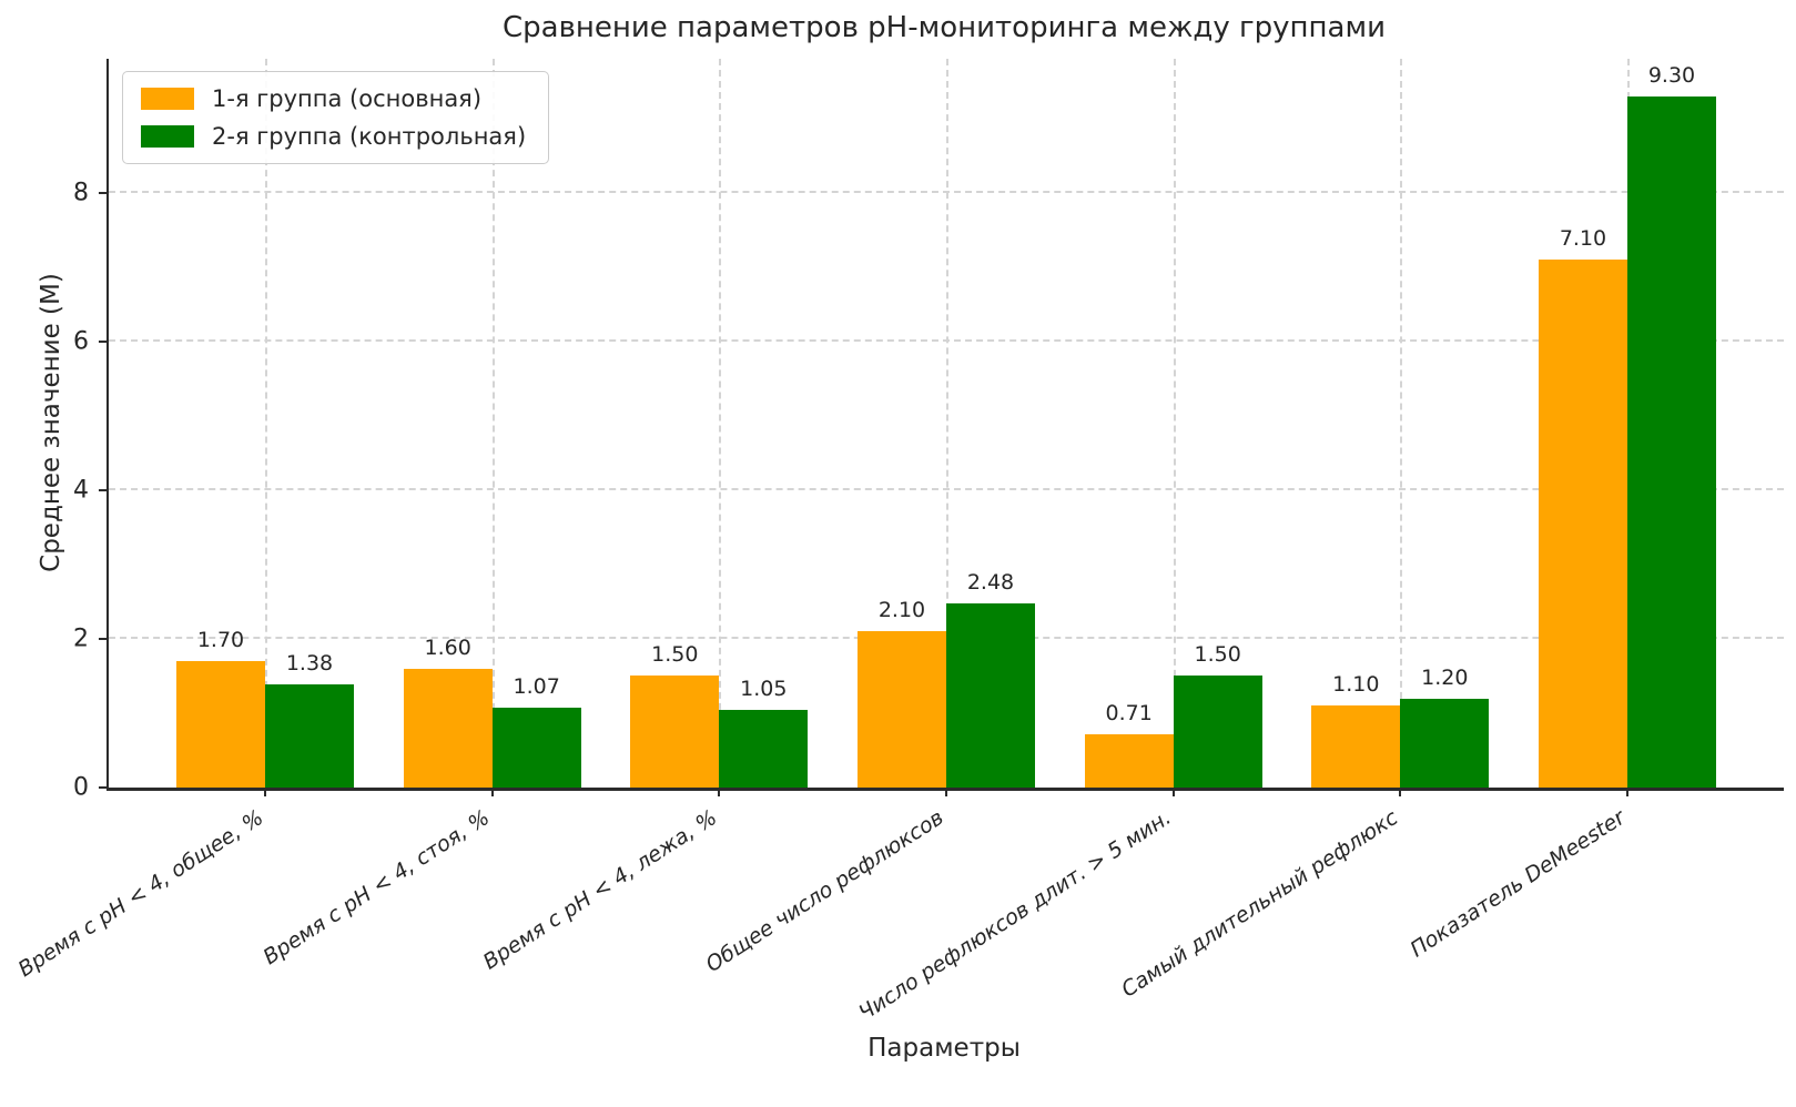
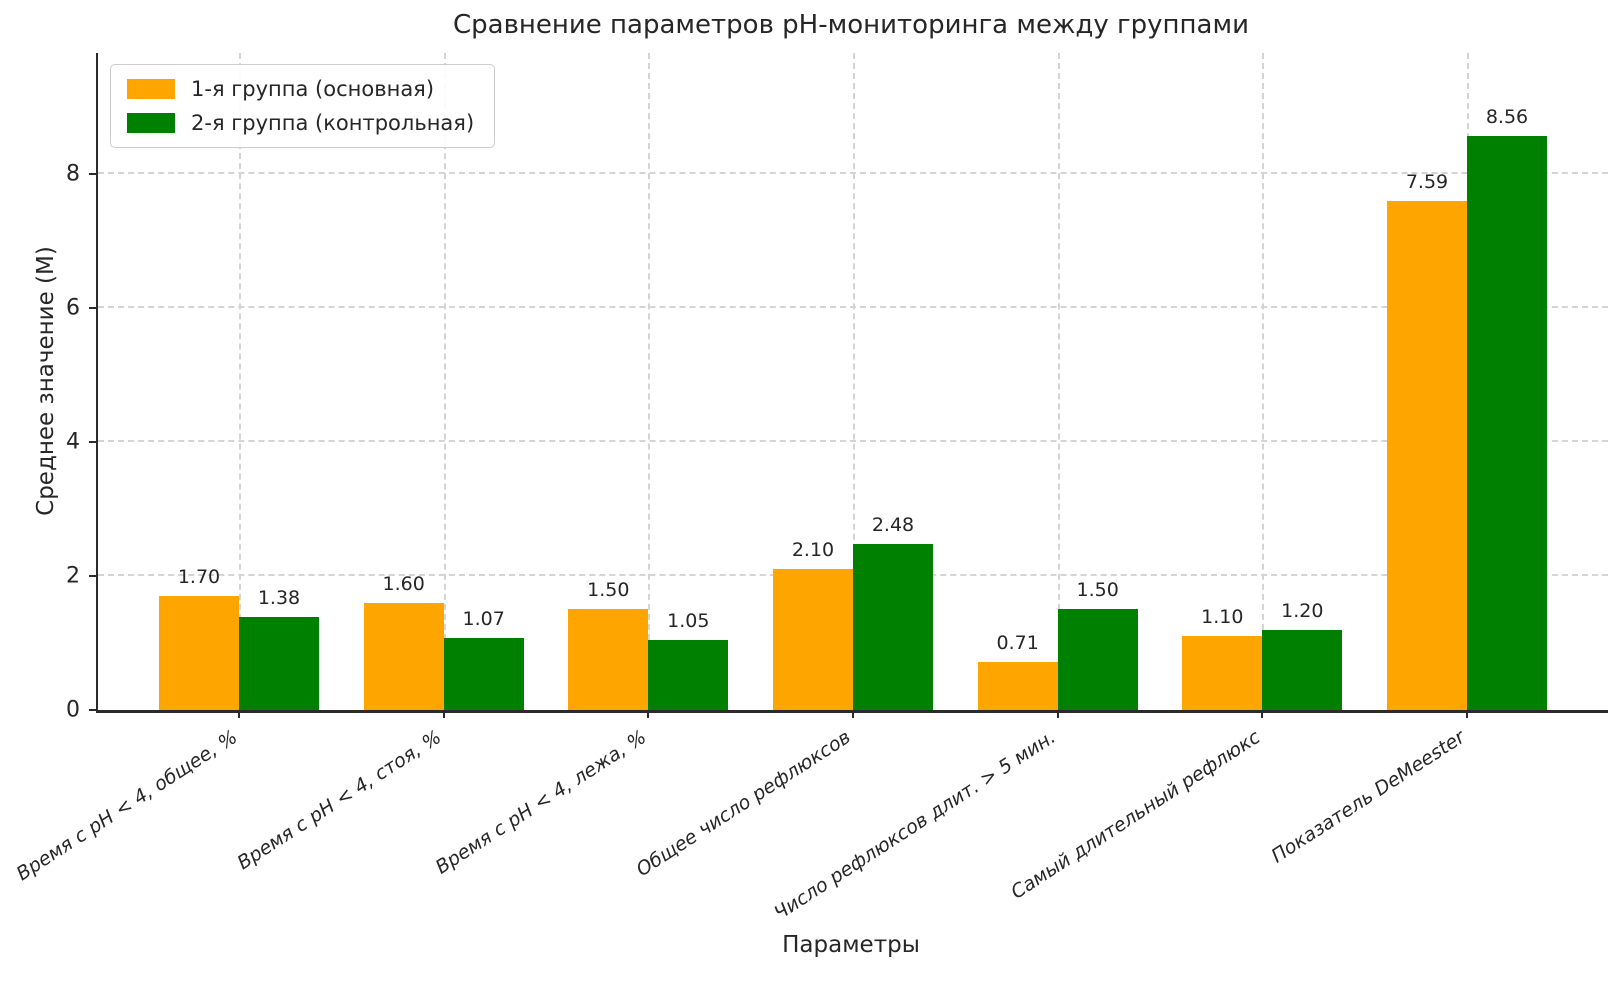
1-я группа (основная)/Показатель DeMeester: 7.10 -> 7.59
2-я группа (контрольная)/Показатель DeMeester: 9.30 -> 8.56
